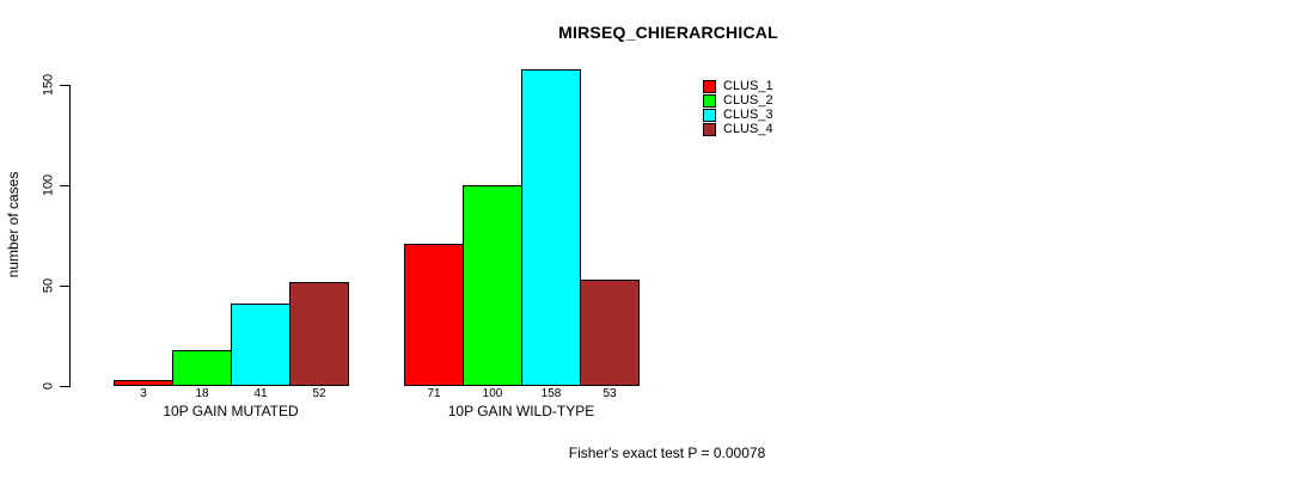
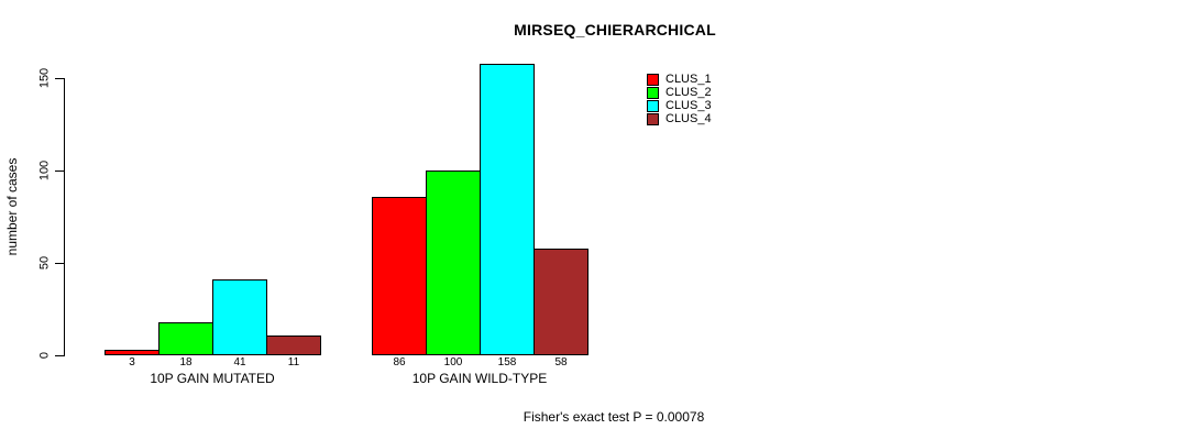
CLUS_4/10P GAIN MUTATED: 52 -> 11
CLUS_1/10P GAIN WILD-TYPE: 71 -> 86
CLUS_4/10P GAIN WILD-TYPE: 53 -> 58
